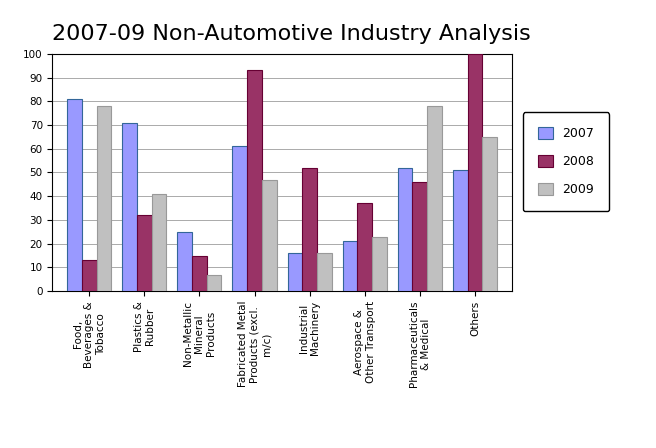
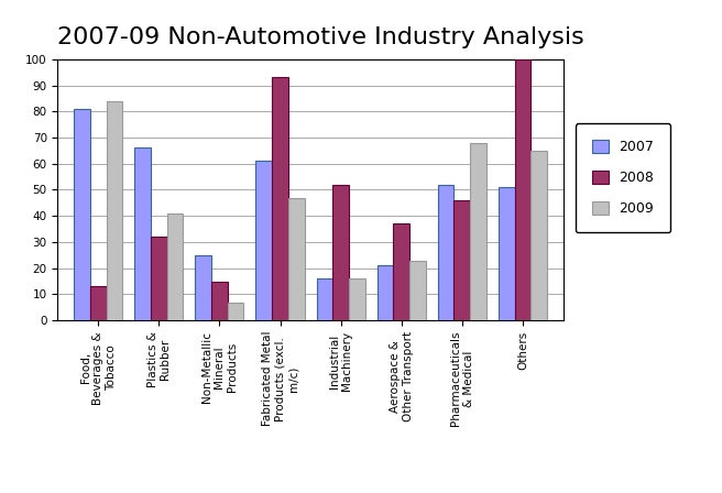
2009/Food, Beverages & Tobacco: 78 -> 84
2007/Plastics & Rubber: 71 -> 66
2009/Pharmaceuticals & Medical: 78 -> 68
